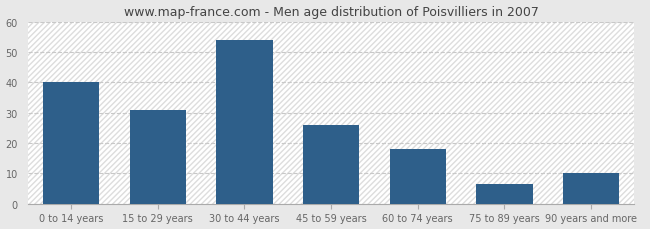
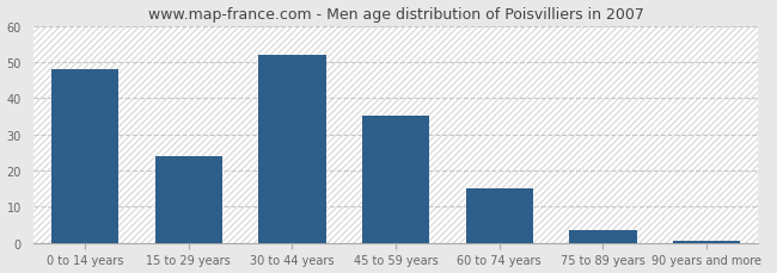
0 to 14 years: 40.0 -> 48.0
15 to 29 years: 31.0 -> 24.0
30 to 44 years: 54.0 -> 52.0
45 to 59 years: 26.0 -> 35.0
60 to 74 years: 18.0 -> 15.0
75 to 89 years: 6.5 -> 3.5
90 years and more: 10.0 -> 0.5
